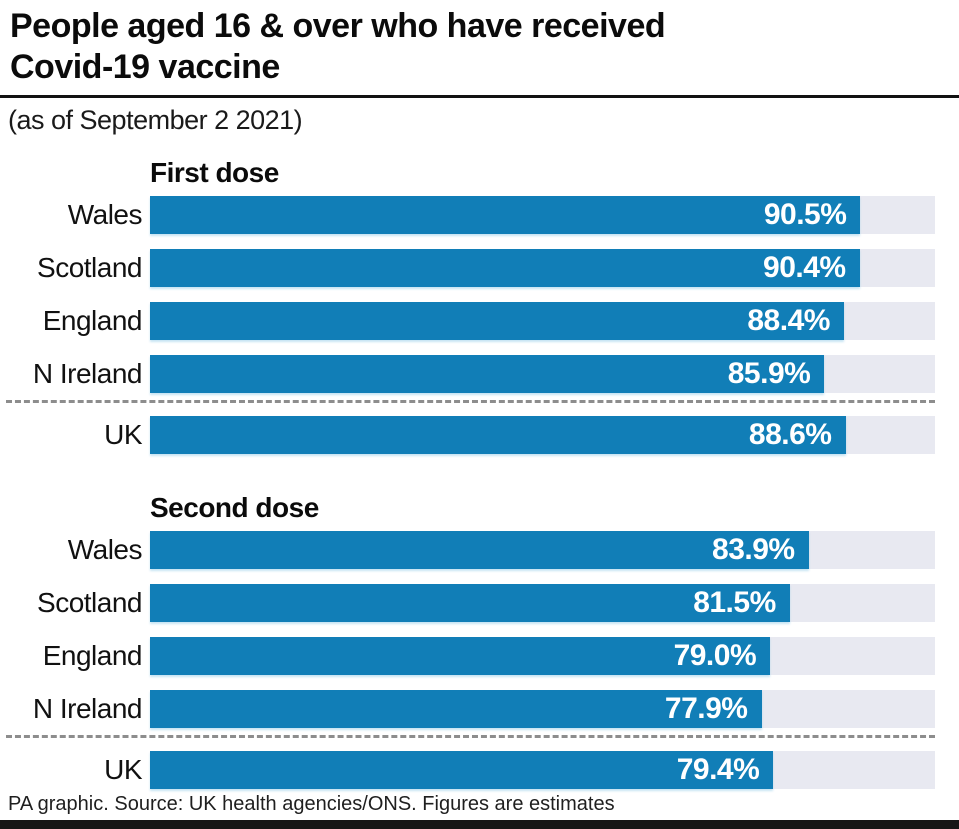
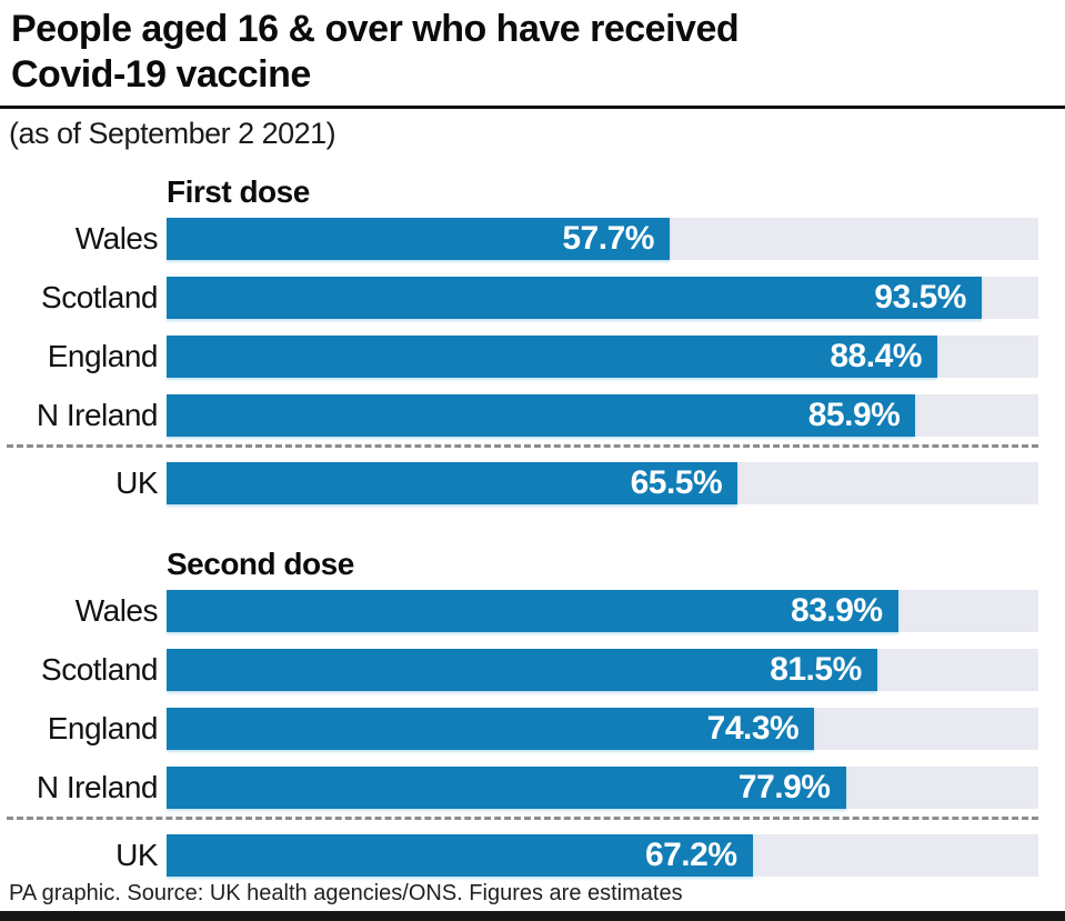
First dose/Wales: 90.5% -> 57.7%
First dose/Scotland: 90.4% -> 93.5%
First dose/UK: 88.6% -> 65.5%
Second dose/England: 79.0% -> 74.3%
Second dose/UK: 79.4% -> 67.2%
